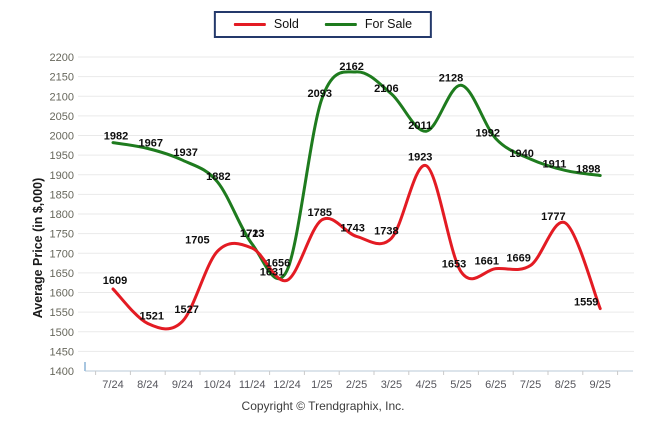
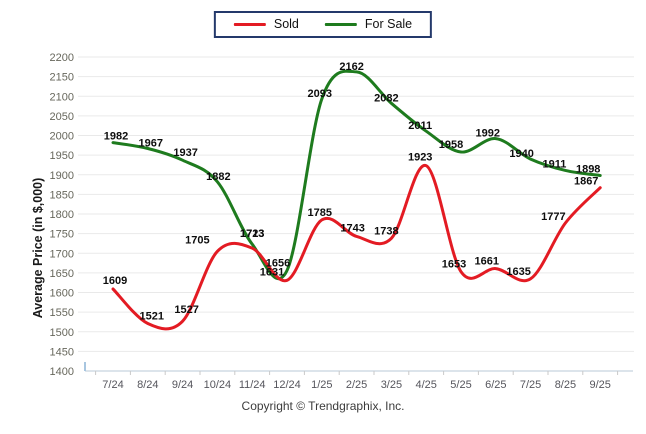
For Sale/3/25: 2106 -> 2082
For Sale/5/25: 2128 -> 1958
Sold/7/25: 1669 -> 1635
Sold/9/25: 1559 -> 1867
